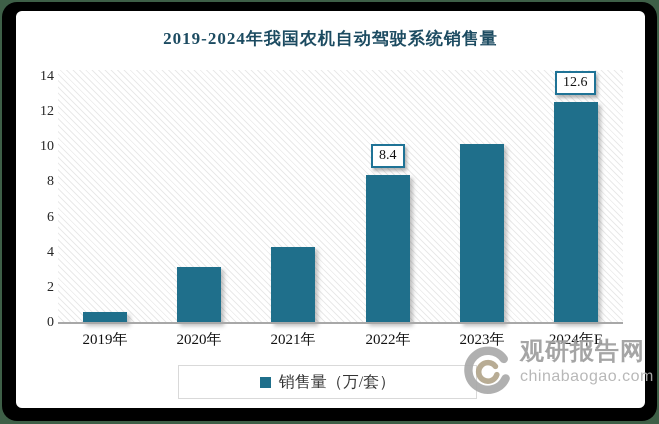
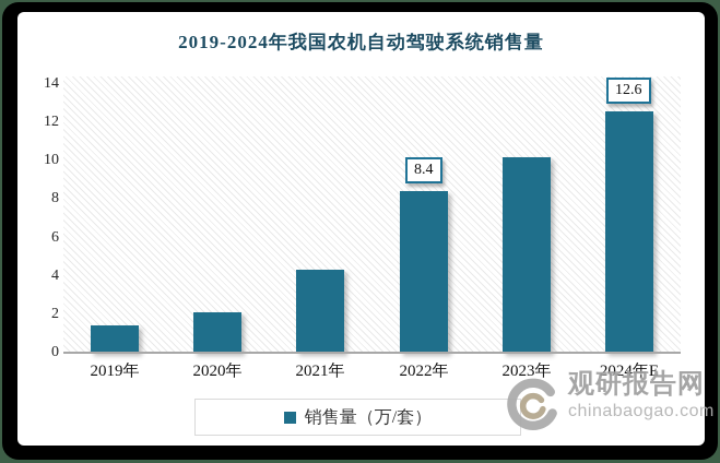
2019年: 0.6 -> 1.4
2020年: 3.2 -> 2.1
